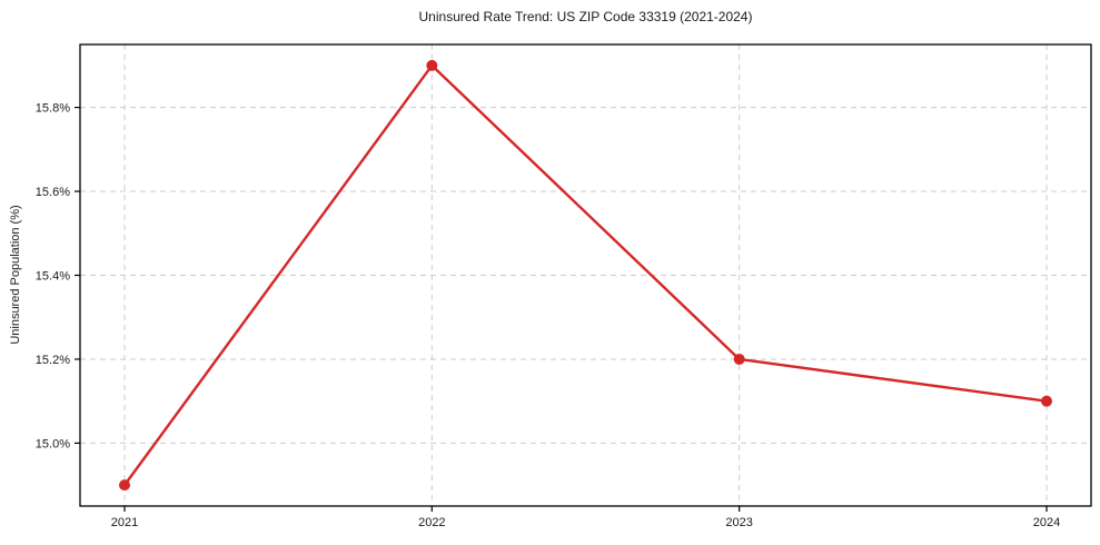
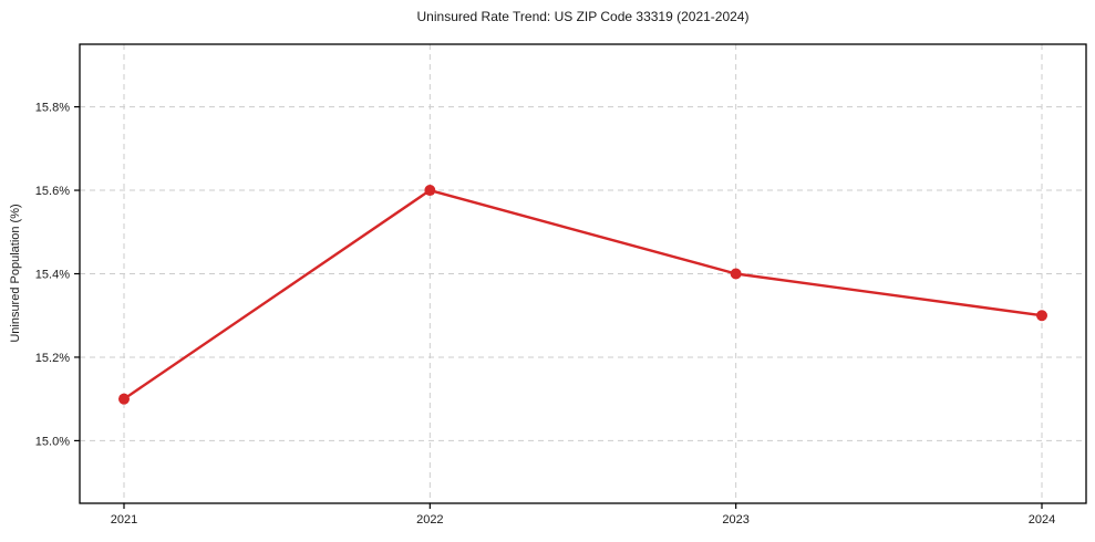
2021: 14.9% -> 15.1%
2022: 15.9% -> 15.6%
2023: 15.2% -> 15.4%
2024: 15.1% -> 15.3%
